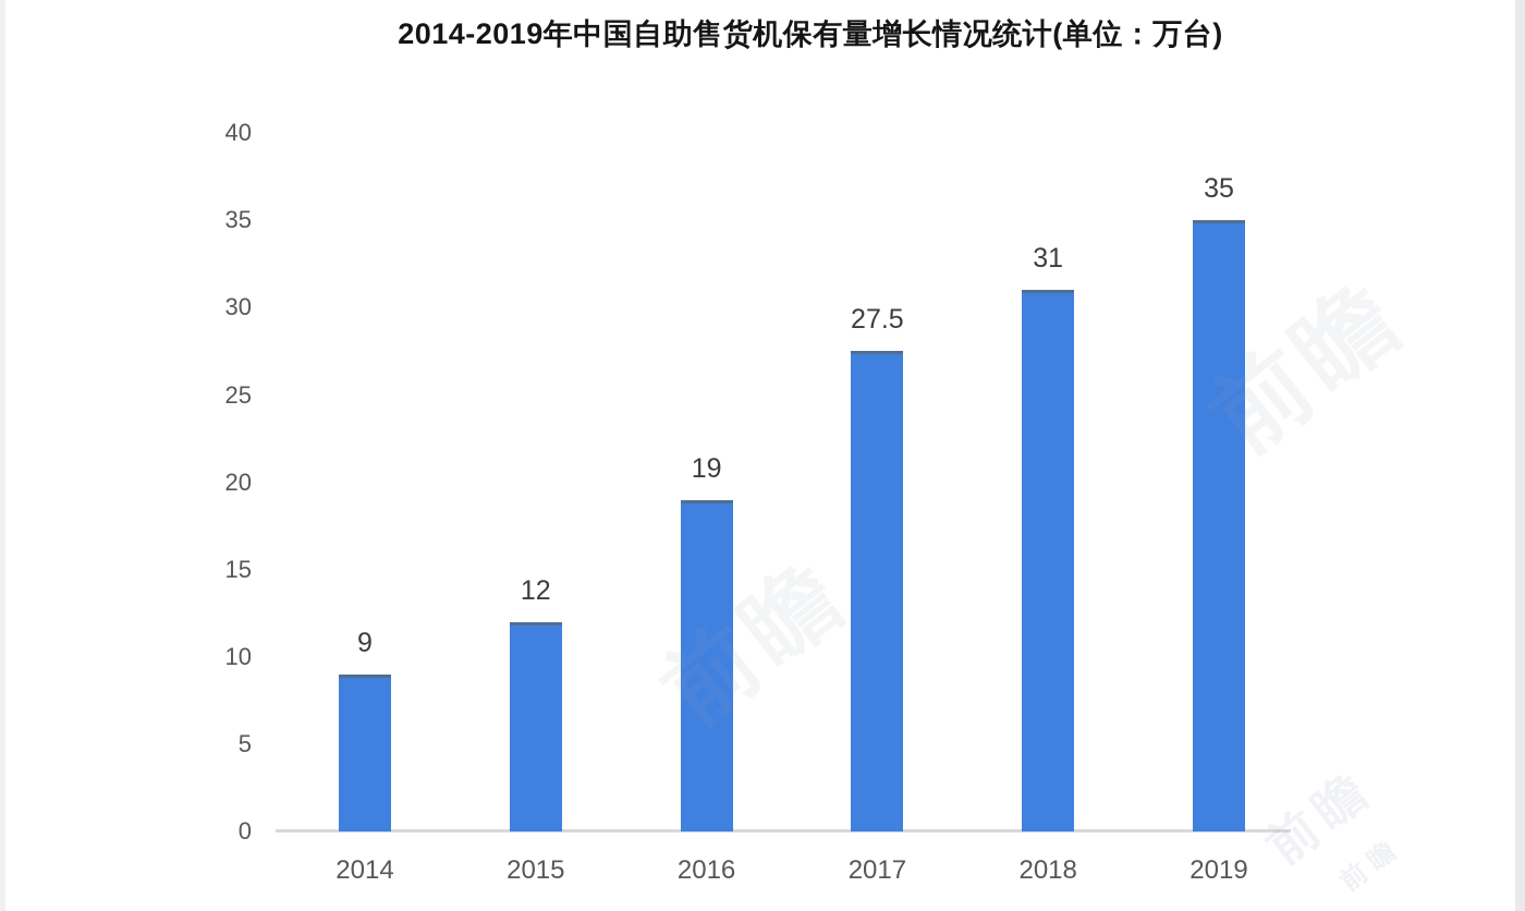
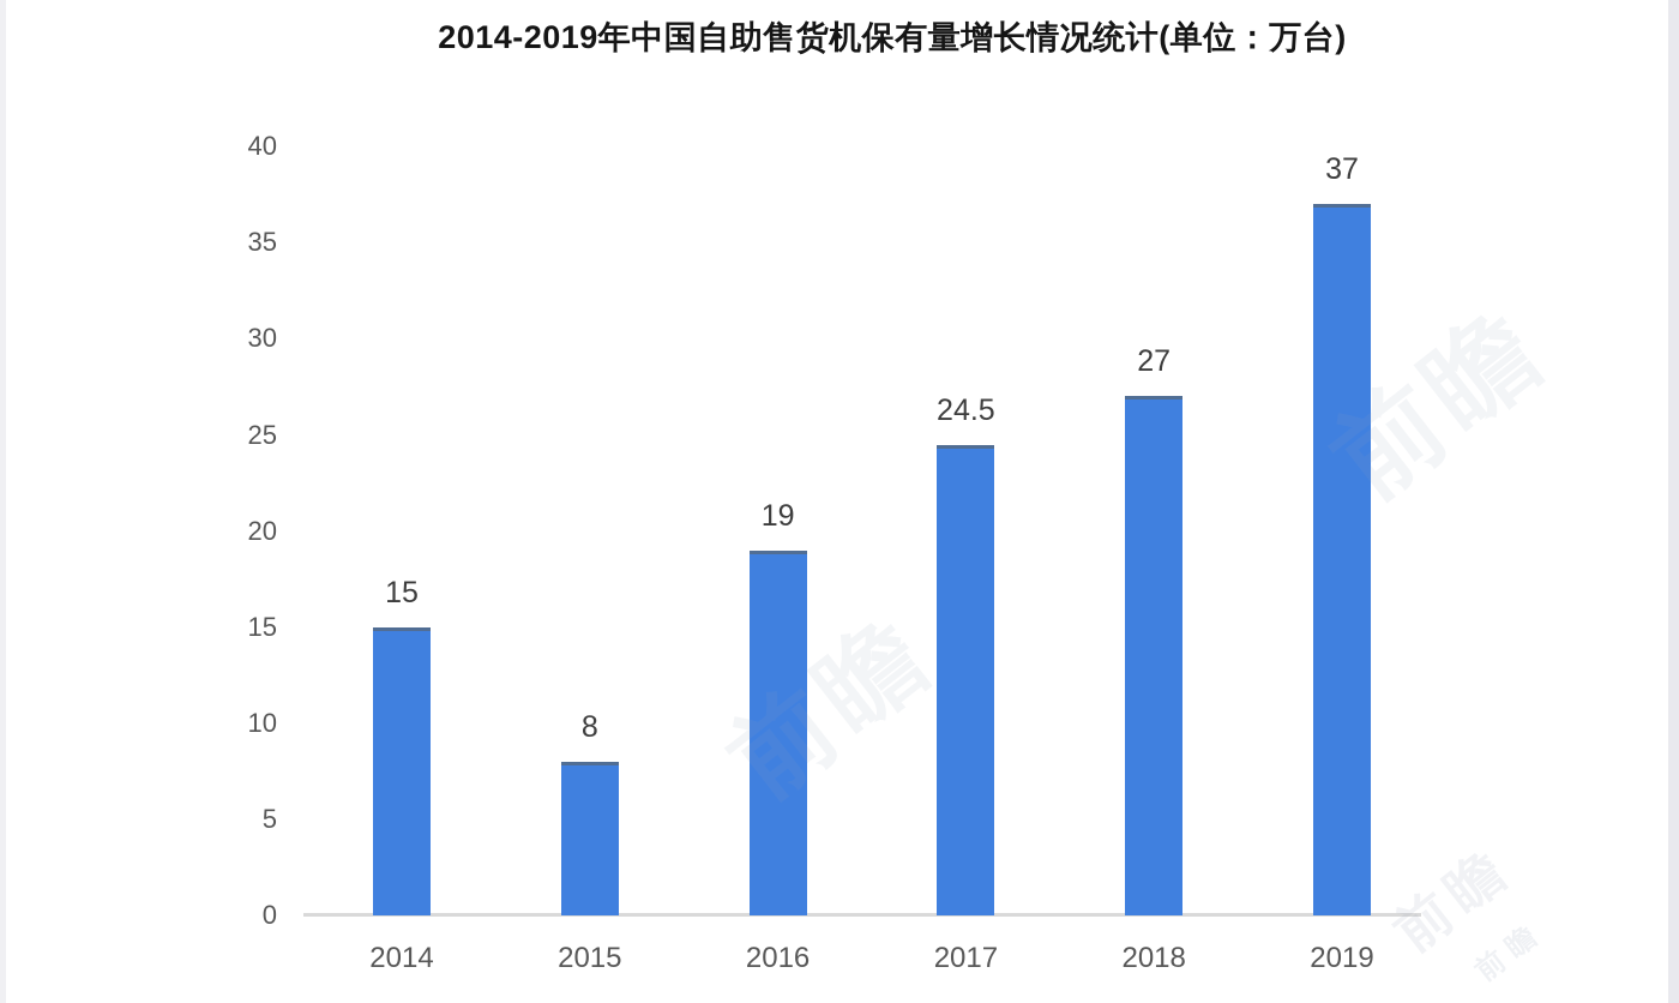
2014: 9 -> 15
2015: 12 -> 8
2017: 27.5 -> 24.5
2018: 31 -> 27
2019: 35 -> 37
